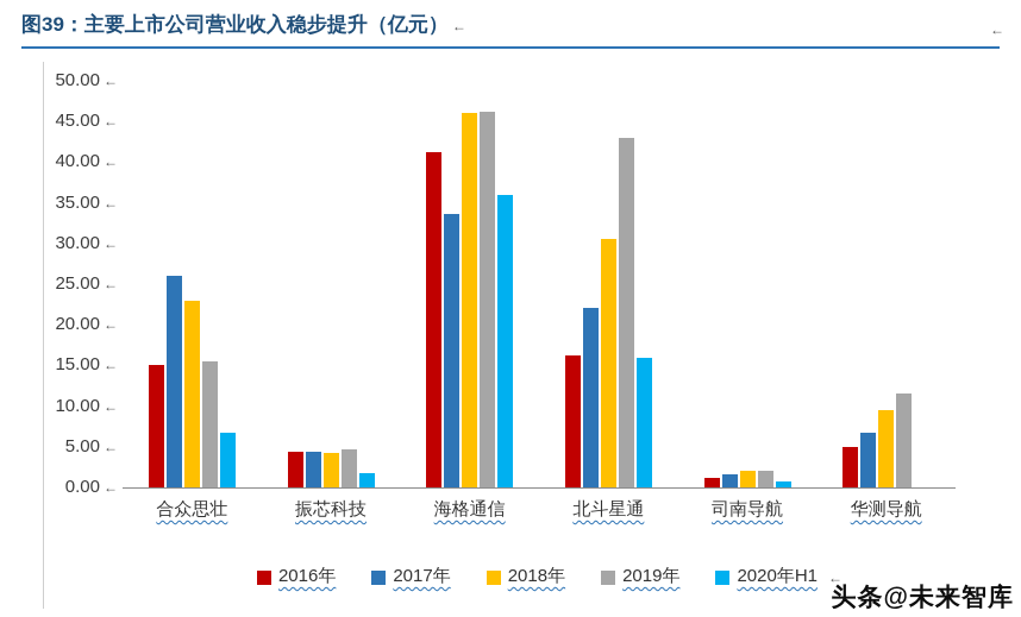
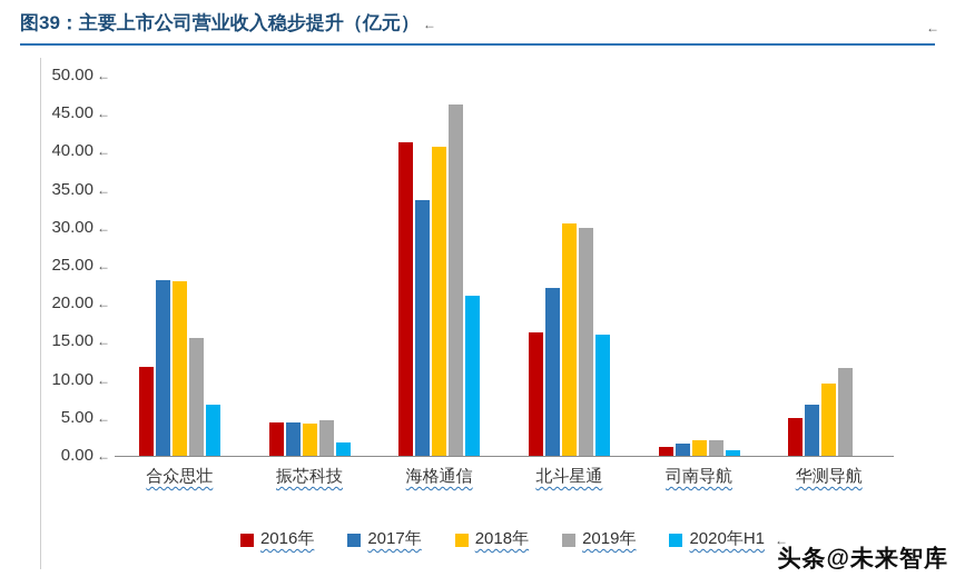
2016年/合众思壮: 15 -> 12
2017年/合众思壮: 26 -> 23
2018年/海格通信: 46 -> 41
2020年H1/海格通信: 36 -> 21
2019年/北斗星通: 43 -> 30
